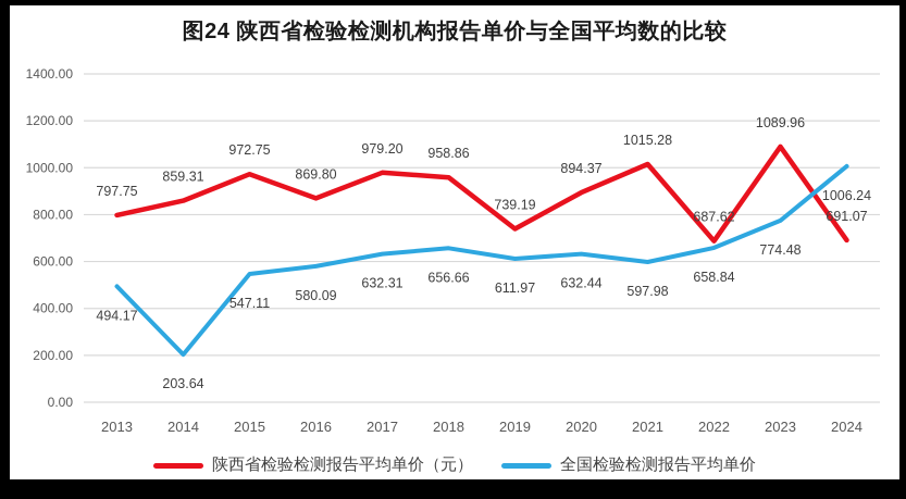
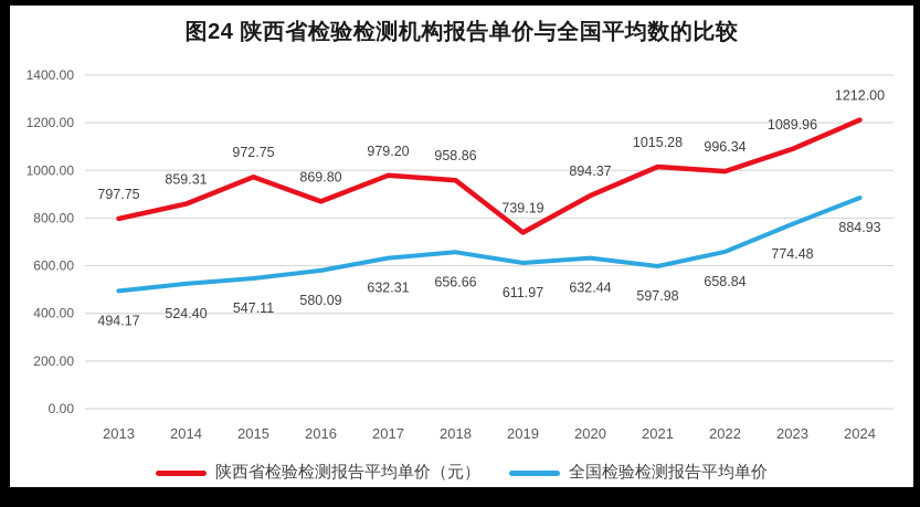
全国检验检测报告平均单价/2014: 203.64 -> 524.40
陕西省检验检测报告平均单价（元）/2022: 687.62 -> 996.34
陕西省检验检测报告平均单价（元）/2024: 691.07 -> 1212.00
全国检验检测报告平均单价/2024: 1006.24 -> 884.93
